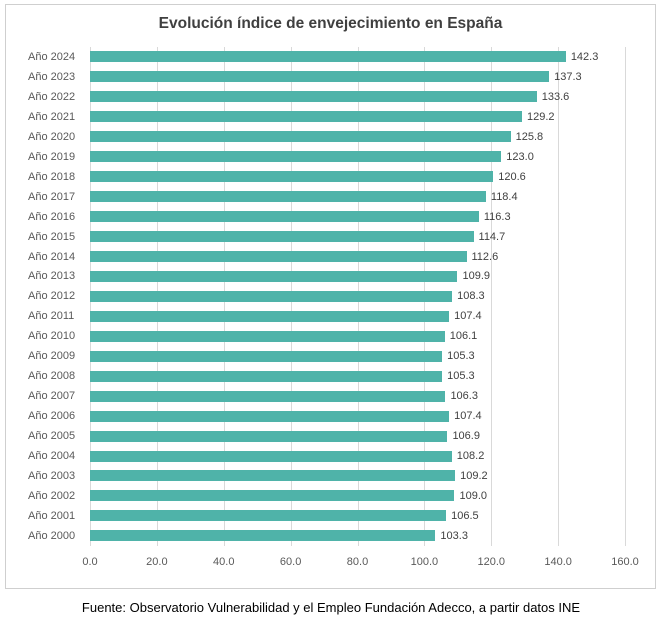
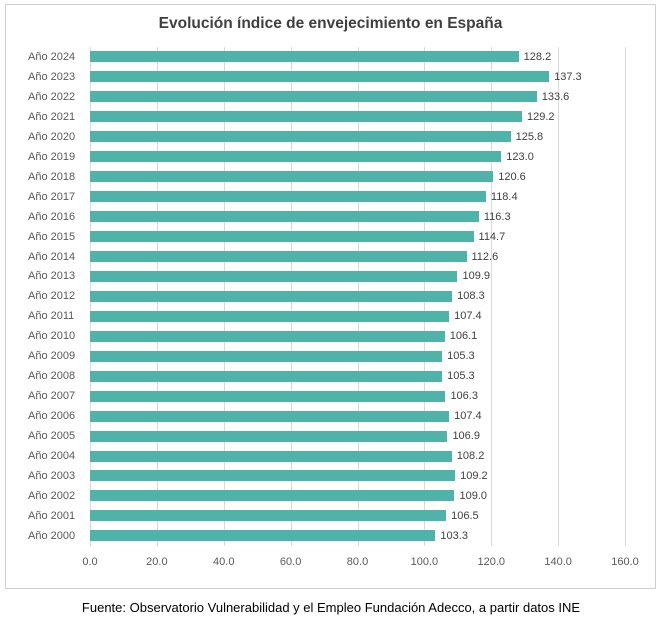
Año 2024: 142.3 -> 128.2
